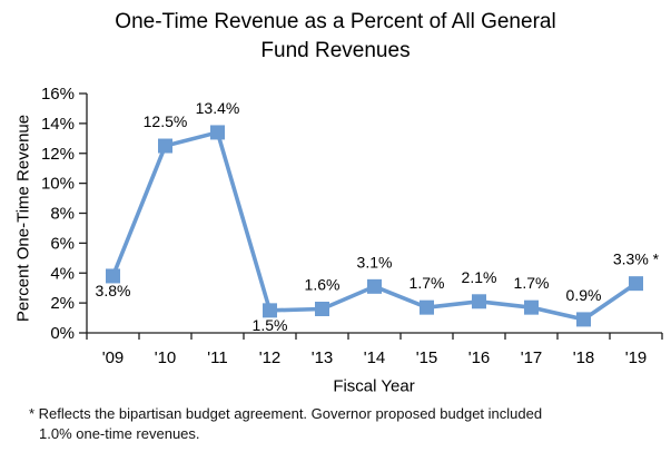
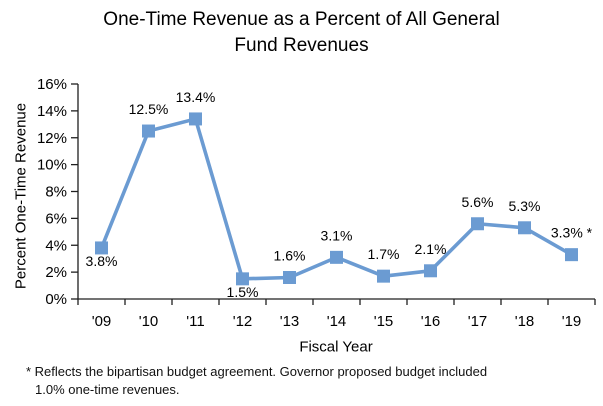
'17: 1.7% -> 5.6%
'18: 0.9% -> 5.3%
